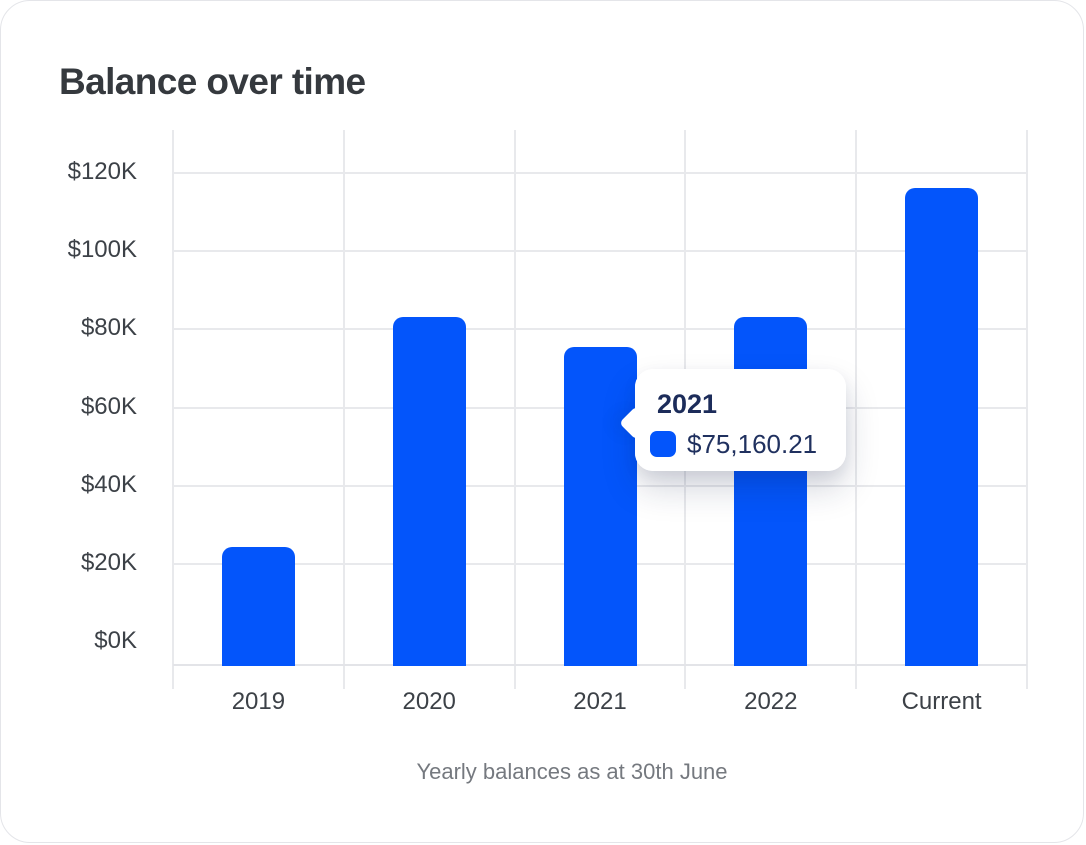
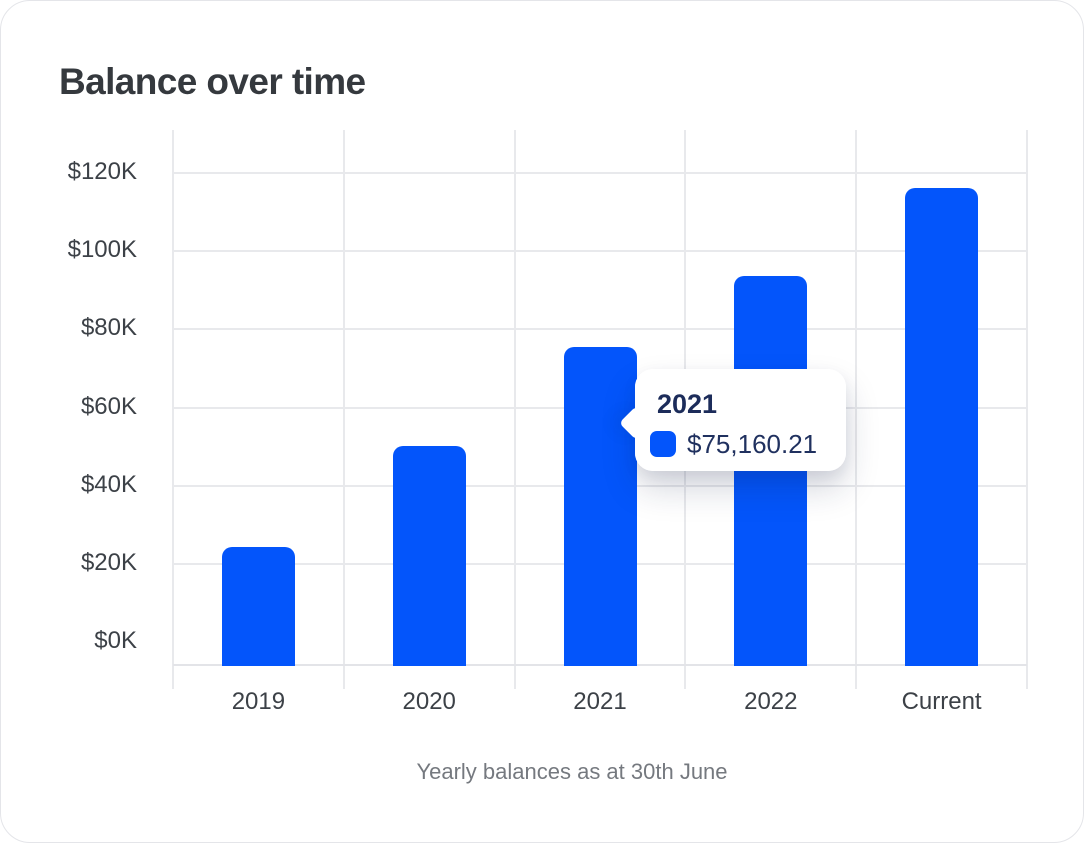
2020: $83K -> $50K
2022: $83K -> $94K
